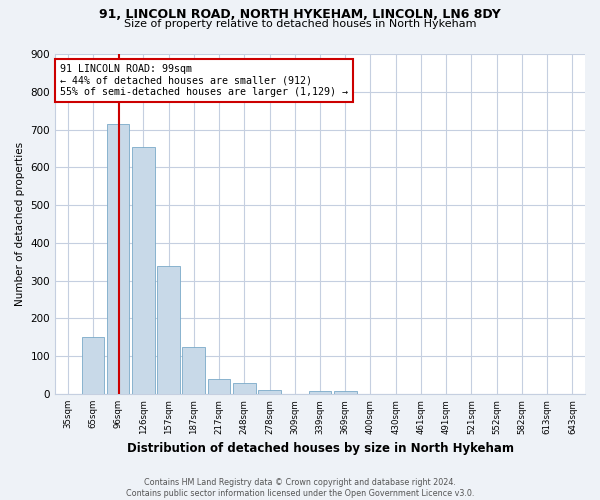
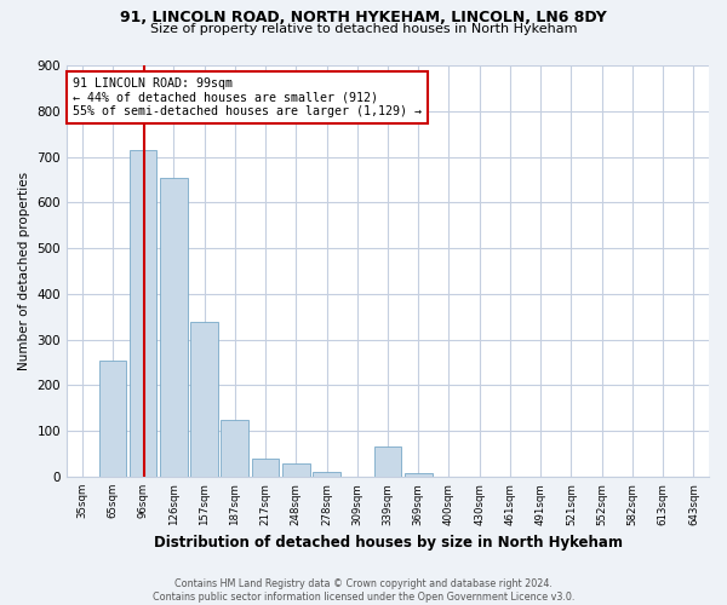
65sqm: 150 -> 255
339sqm: 8 -> 65
